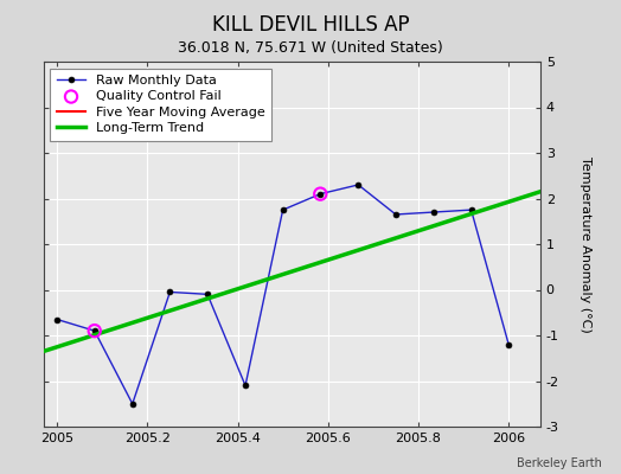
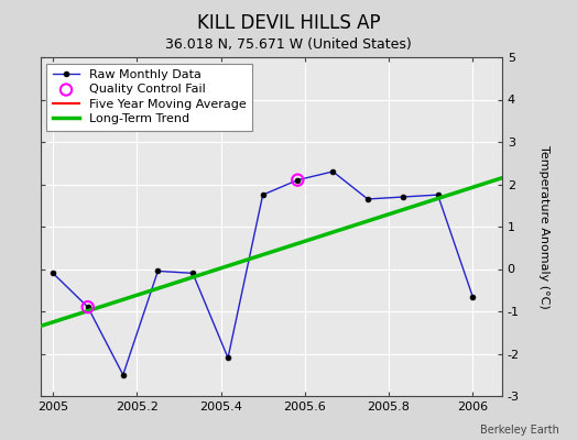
Raw Monthly Data/2005: -0.65 -> -0.10
Raw Monthly Data/2006: -1.20 -> -0.65
